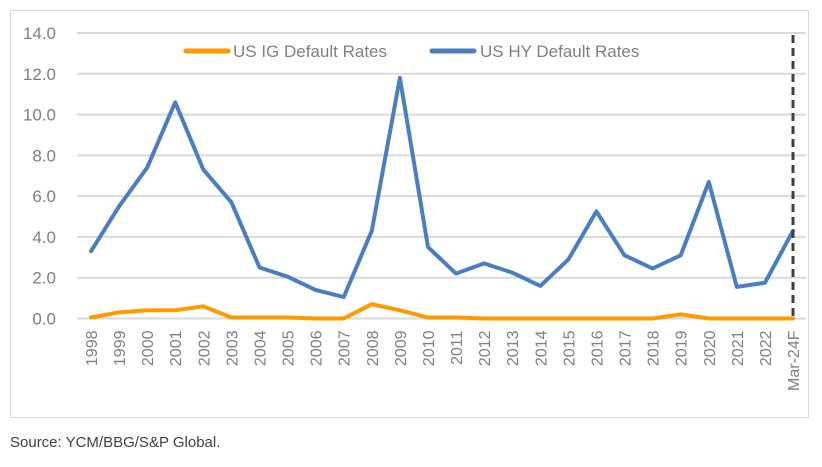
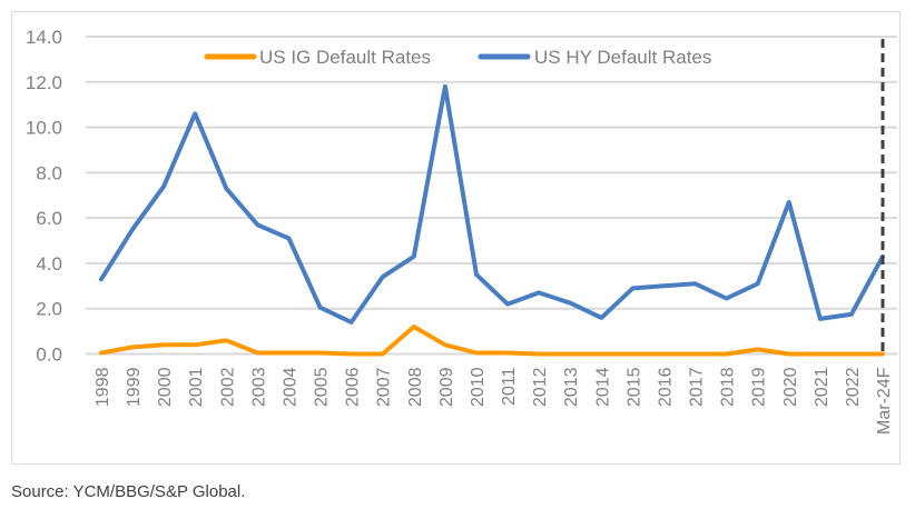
US HY Default Rates/2004: 2.5 -> 5.1
US HY Default Rates/2007: 1.1 -> 3.4
US IG Default Rates/2008: 0.7 -> 1.2
US HY Default Rates/2016: 5.2 -> 3.0
